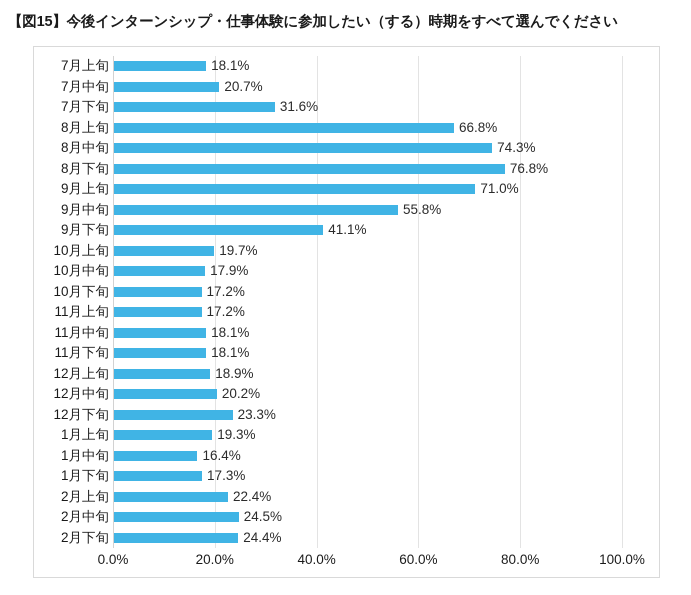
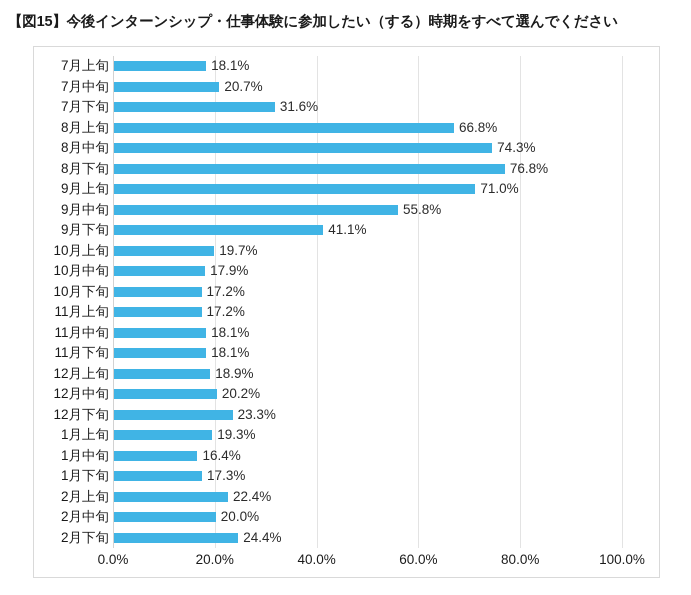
2月中旬: 24.5% -> 20.0%
